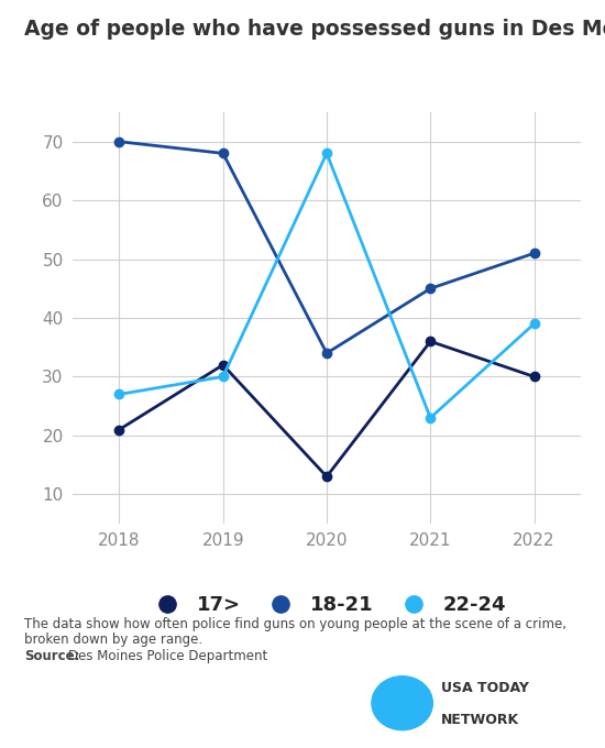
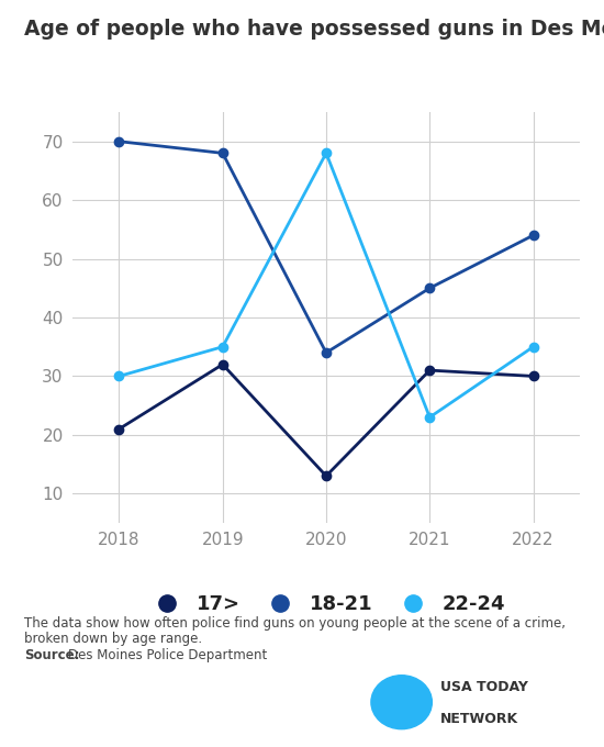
22-24/2018: 27 -> 30
22-24/2019: 30 -> 35
17>/2021: 36 -> 31
18-21/2022: 51 -> 54
22-24/2022: 39 -> 35
